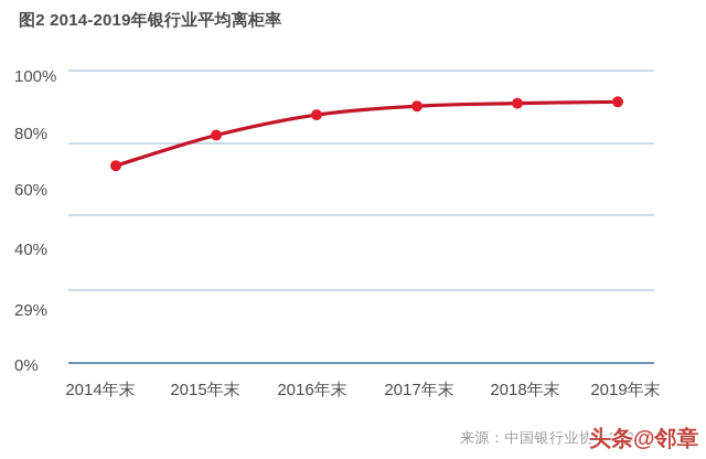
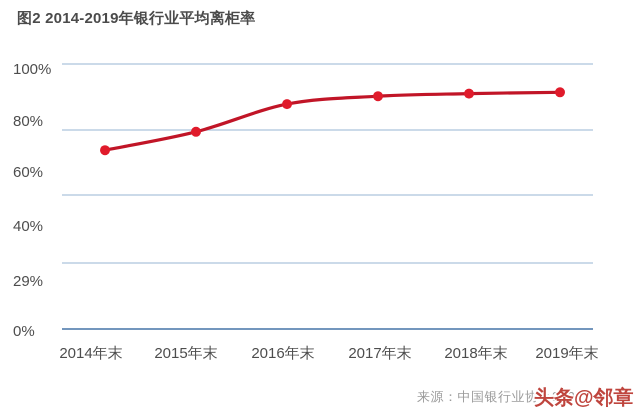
2015年末: 78% -> 75%
